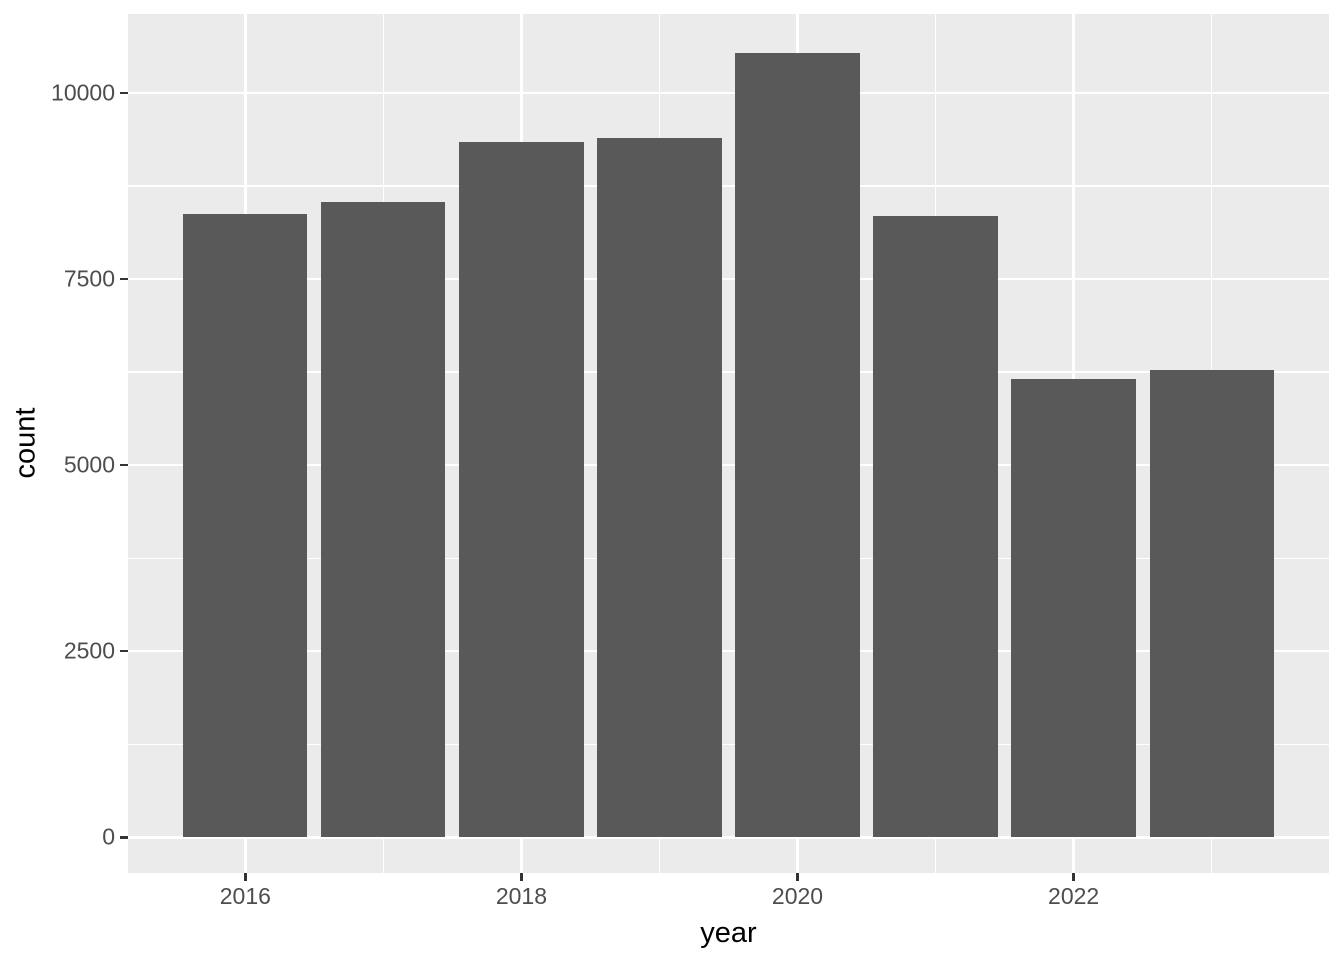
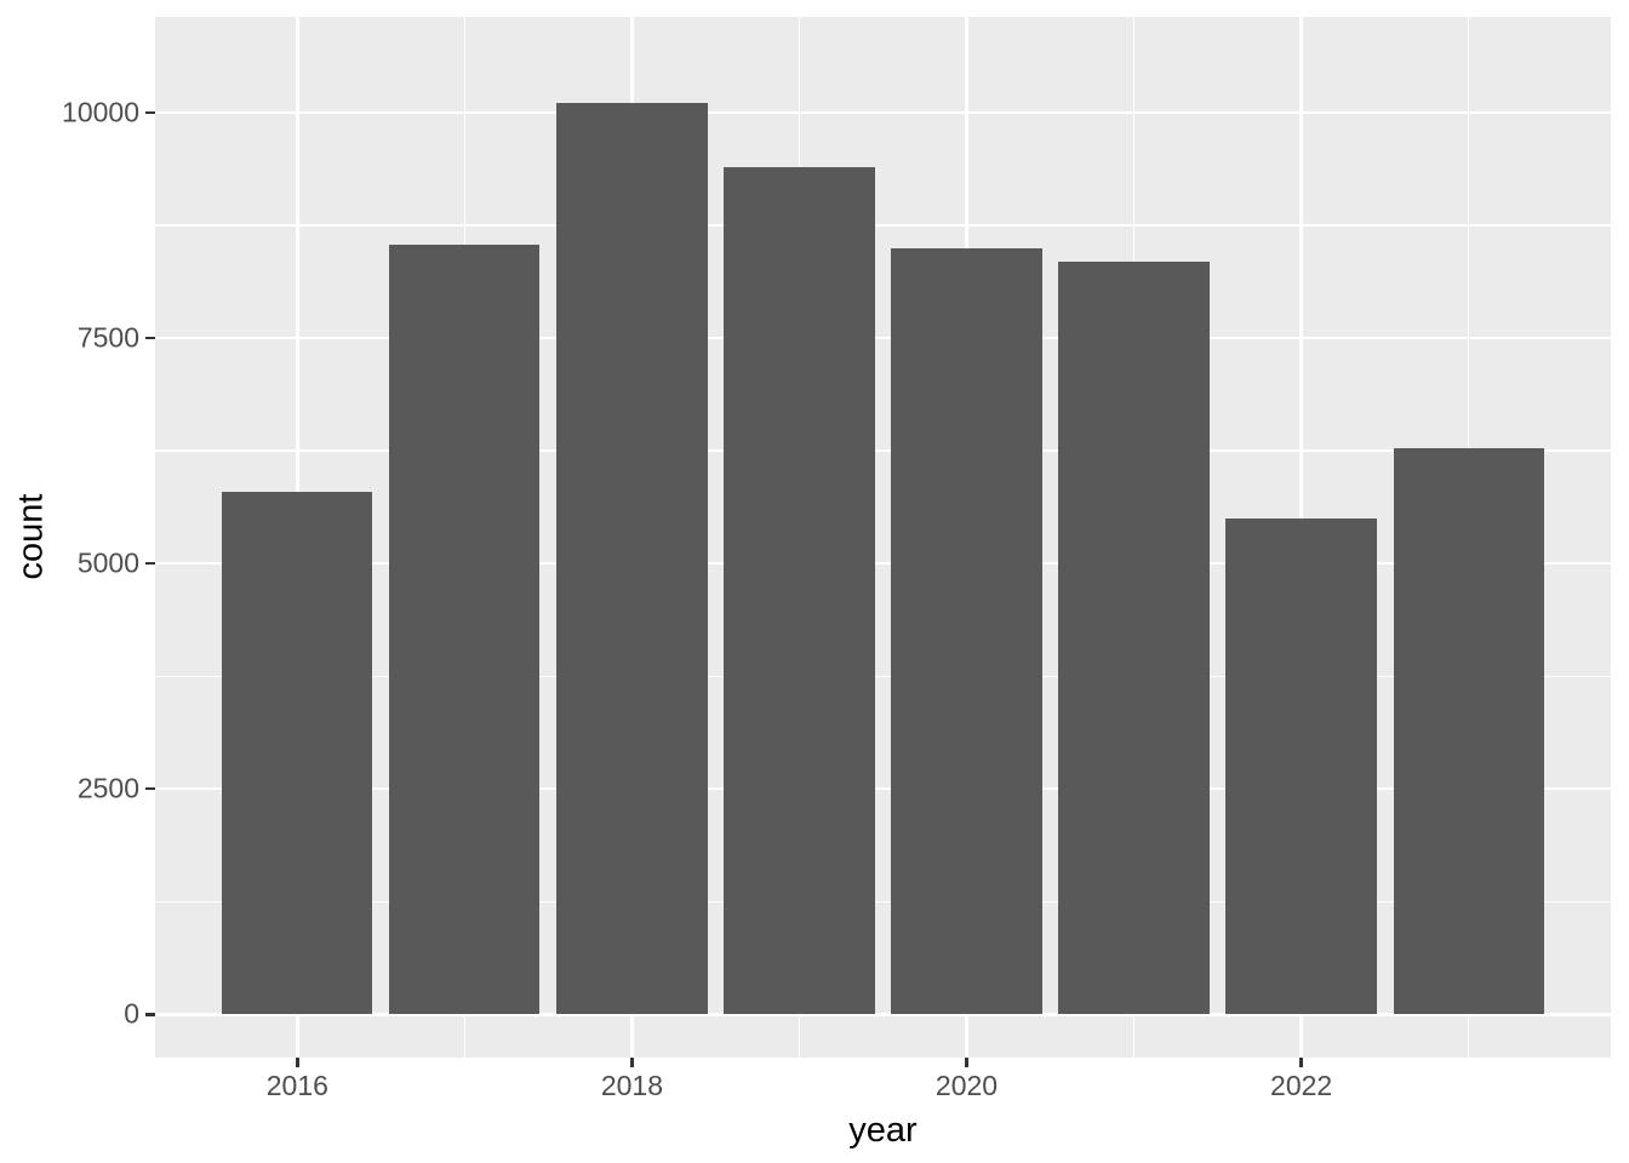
2016: 8400 -> 5800
2018: 9300 -> 10100
2020: 10500 -> 8500
2022: 6200 -> 5500
